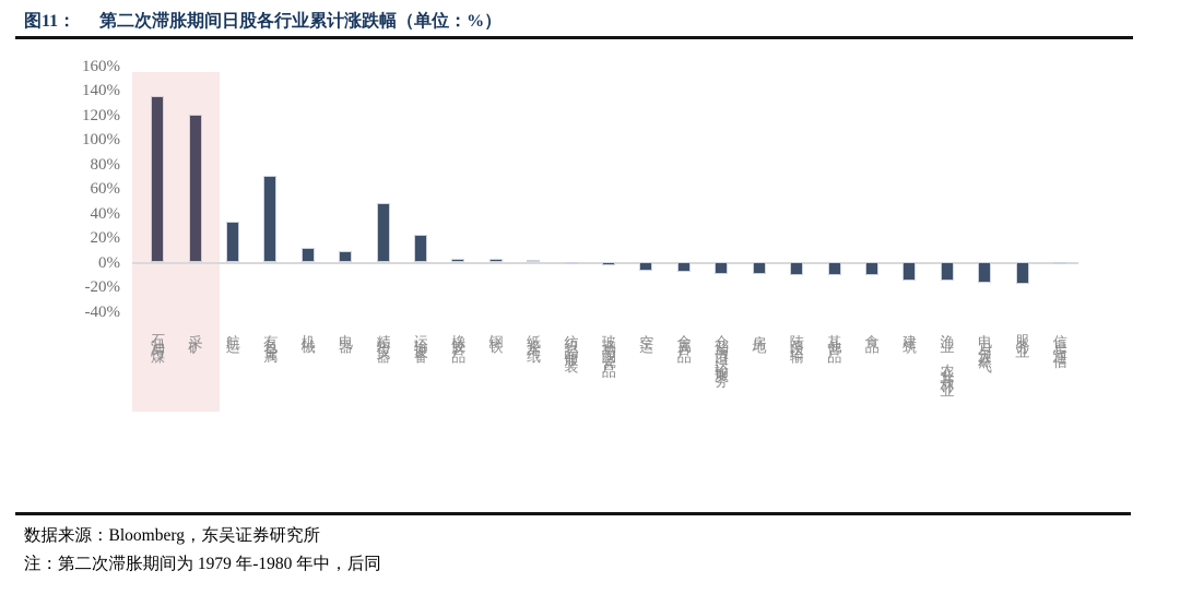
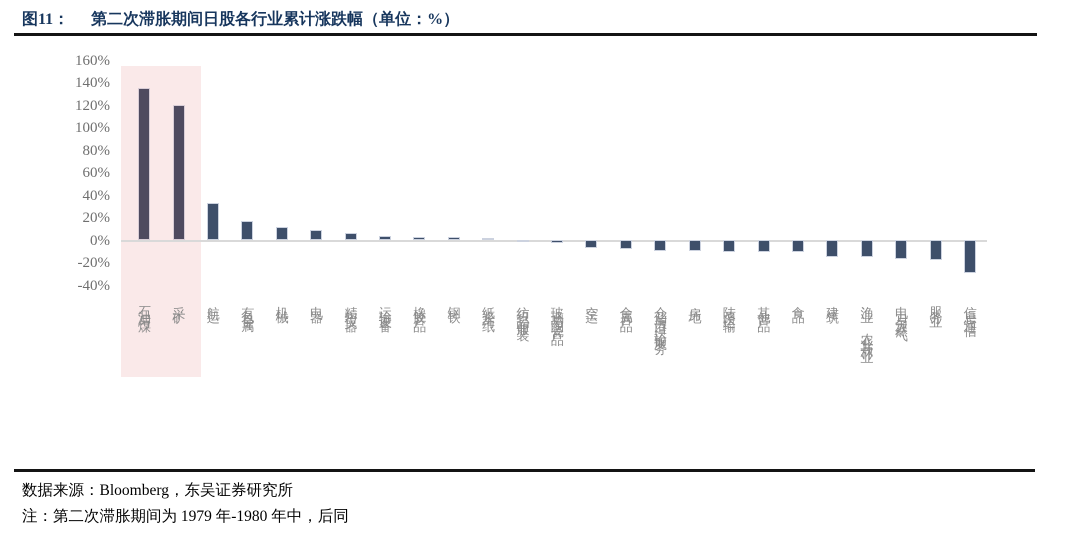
有色金属: 70% -> 17%
精密仪器: 48% -> 6%
运输设备: 22% -> 4%
信息与通信: -1% -> -30%
